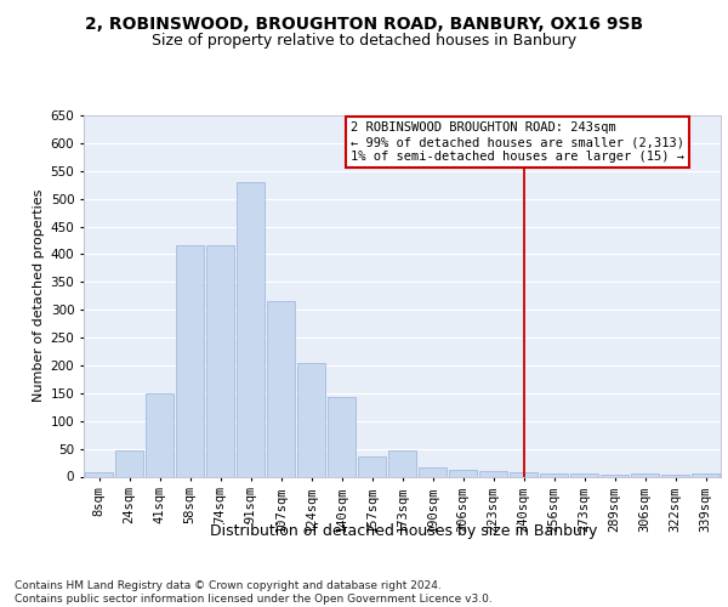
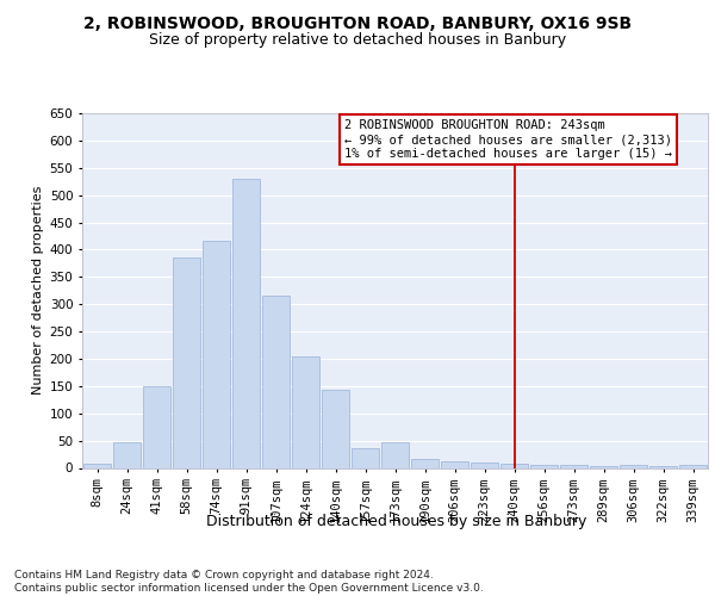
58sqm: 416 -> 385
